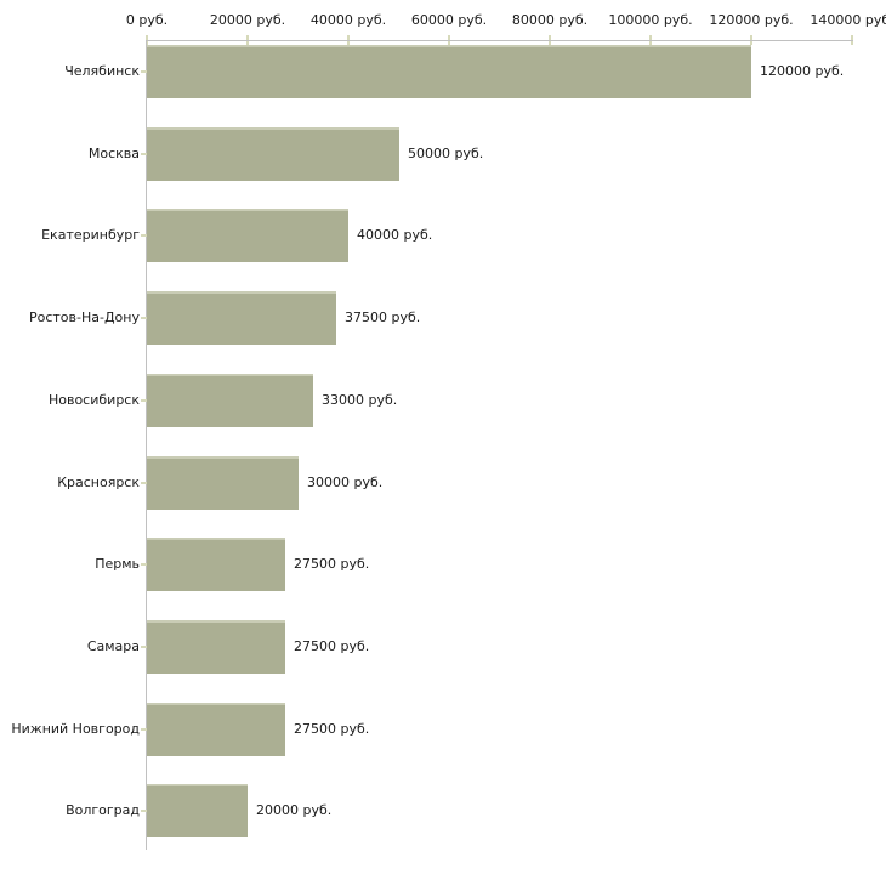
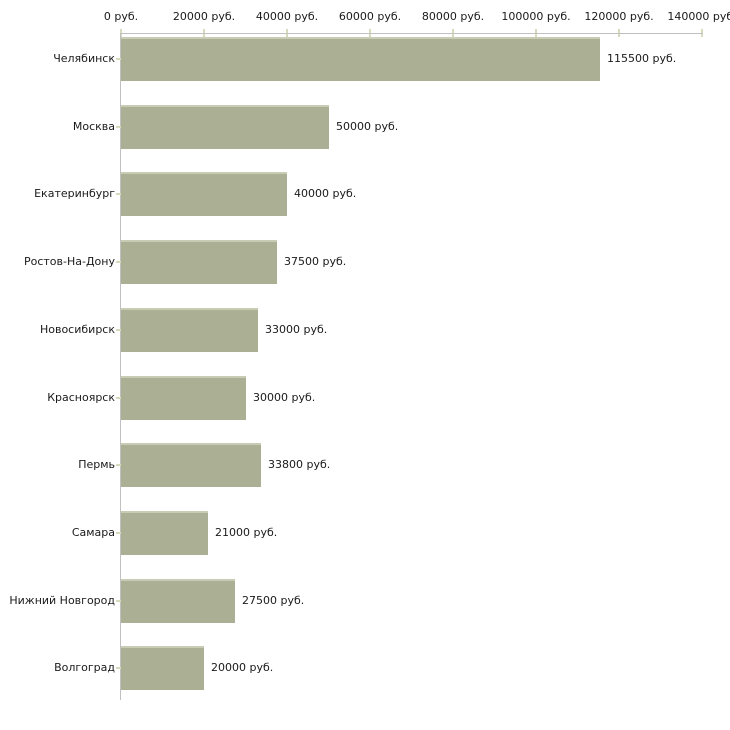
Челябинск: 120000 -> 115500
Пермь: 27500 -> 33800
Самара: 27500 -> 21000
